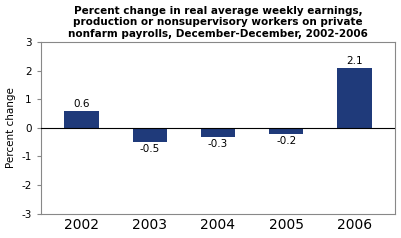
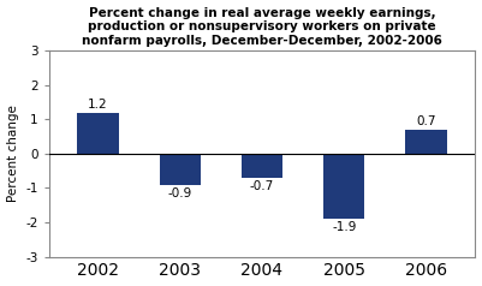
2002: 0.6 -> 1.2
2003: -0.5 -> -0.9
2004: -0.3 -> -0.7
2005: -0.2 -> -1.9
2006: 2.1 -> 0.7
